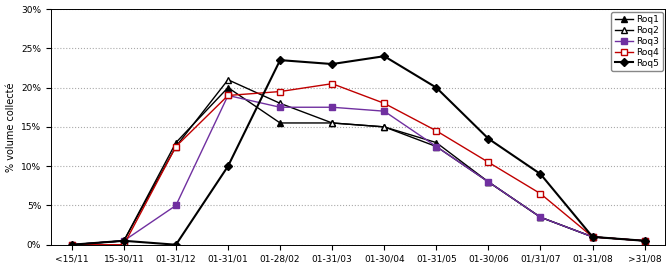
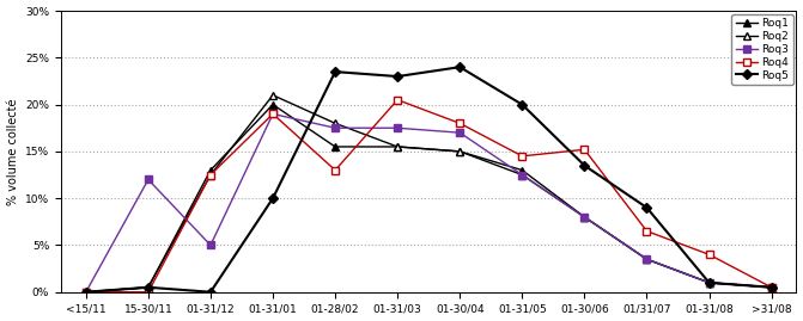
Roq3/15-30/11: 0.5% -> 12.0%
Roq4/01-28/02: 19.5% -> 13.0%
Roq4/01-30/06: 10.5% -> 15.2%
Roq4/01-31/08: 1.0% -> 4.0%
